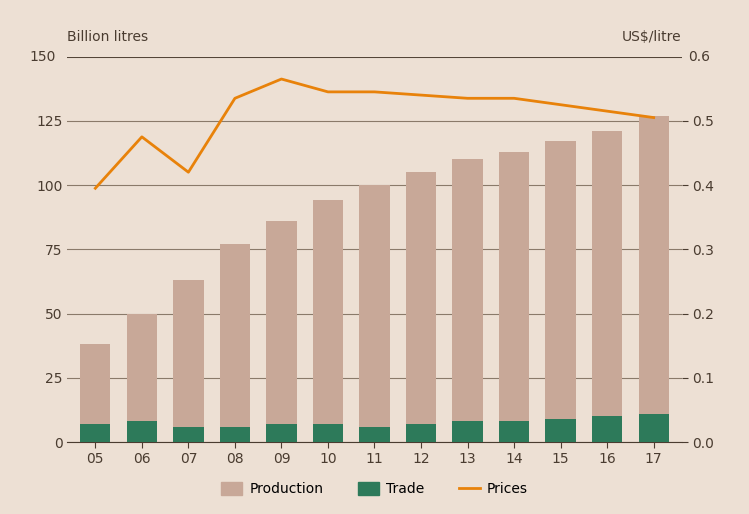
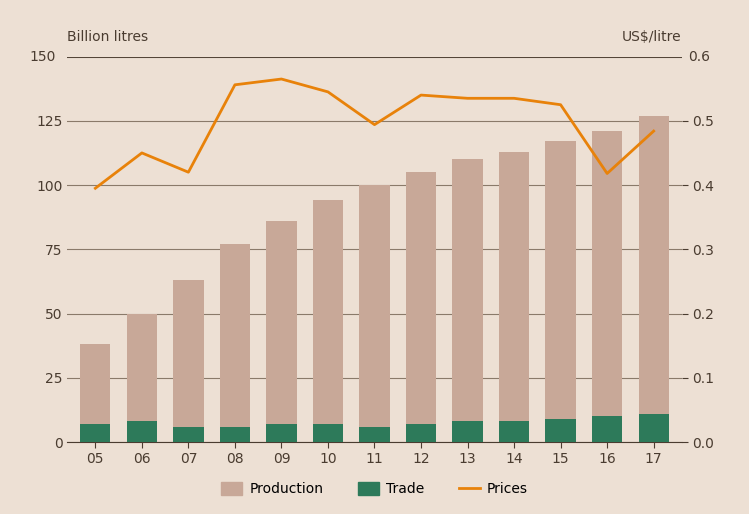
Prices/06: 0.475 -> 0.450
Prices/08: 0.535 -> 0.556
Prices/11: 0.545 -> 0.494
Prices/16: 0.515 -> 0.418
Prices/17: 0.505 -> 0.484
